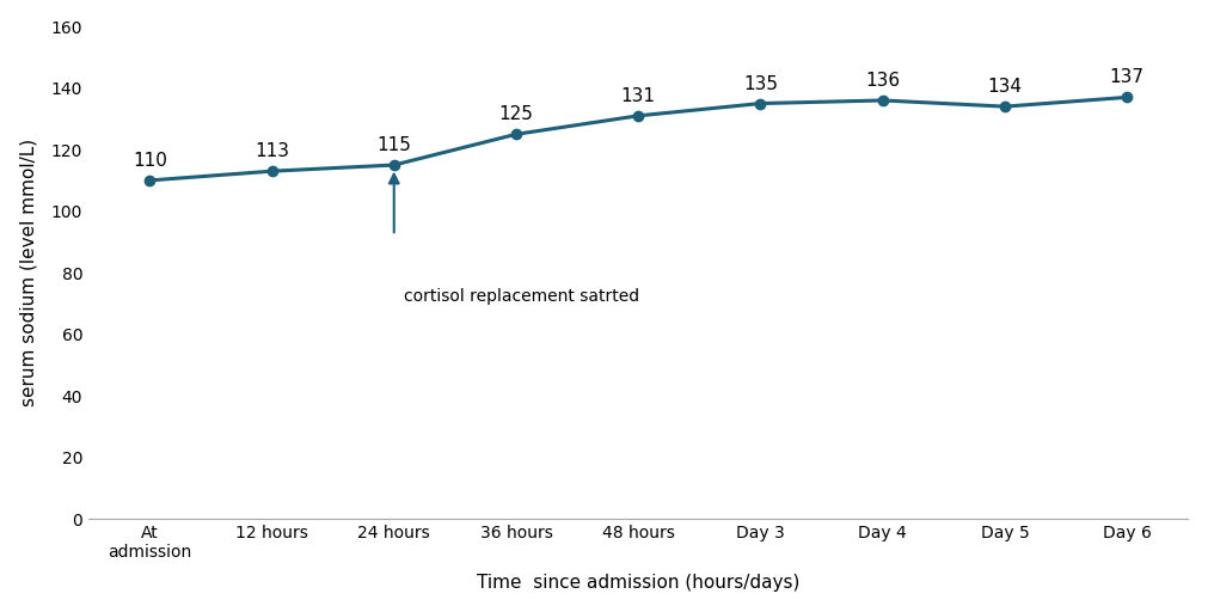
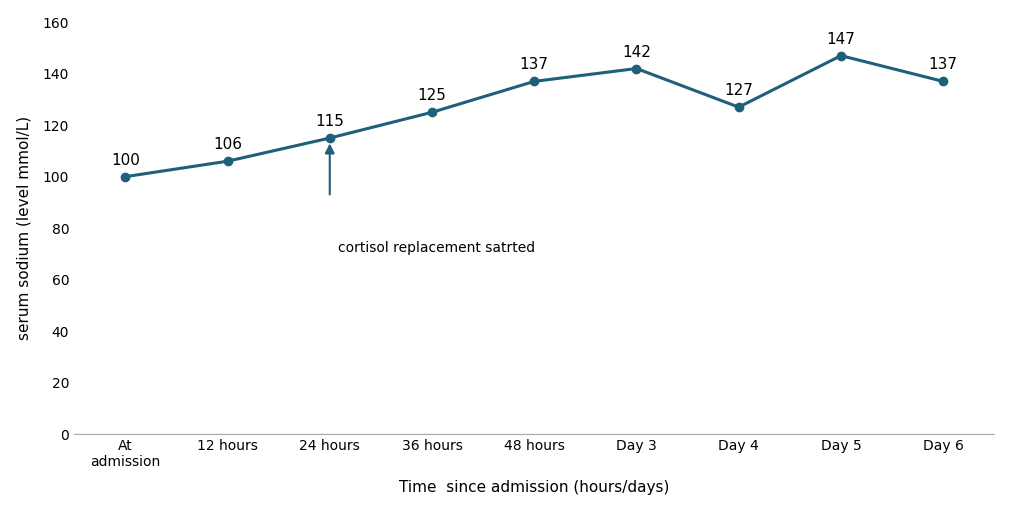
At admission: 110 -> 100
12 hours: 113 -> 106
48 hours: 131 -> 137
Day 3: 135 -> 142
Day 4: 136 -> 127
Day 5: 134 -> 147
